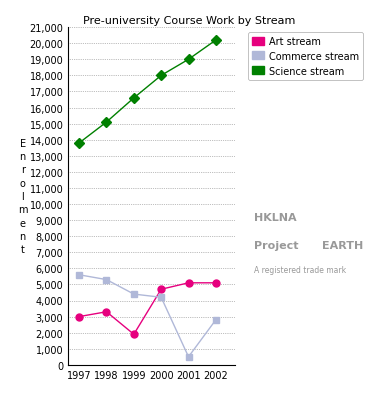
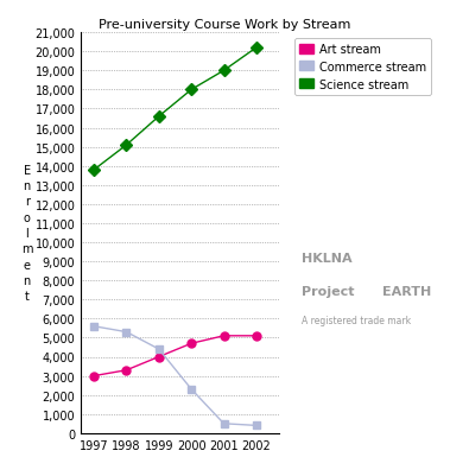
Art stream/1999: 1,900 -> 4,000
Commerce stream/2000: 4,200 -> 2,300
Commerce stream/2002: 2,800 -> 400
